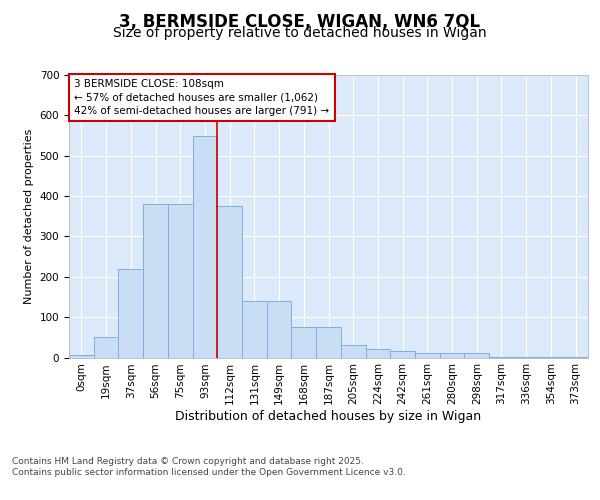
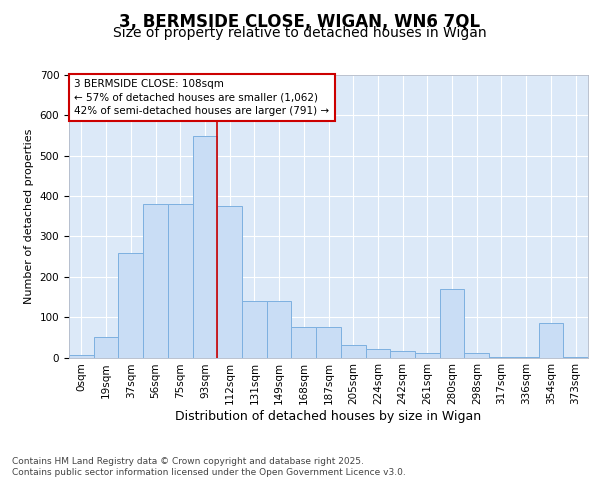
37sqm: 220 -> 260
280sqm: 10 -> 170
354sqm: 2 -> 85
